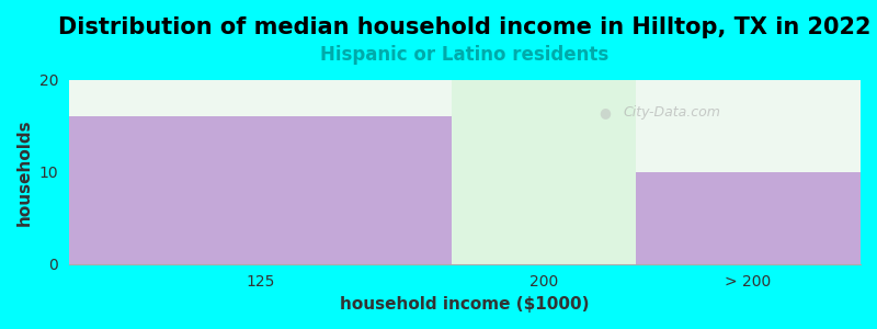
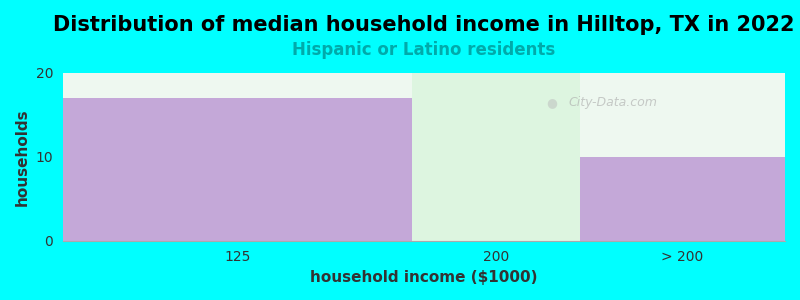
125: 16 -> 17
